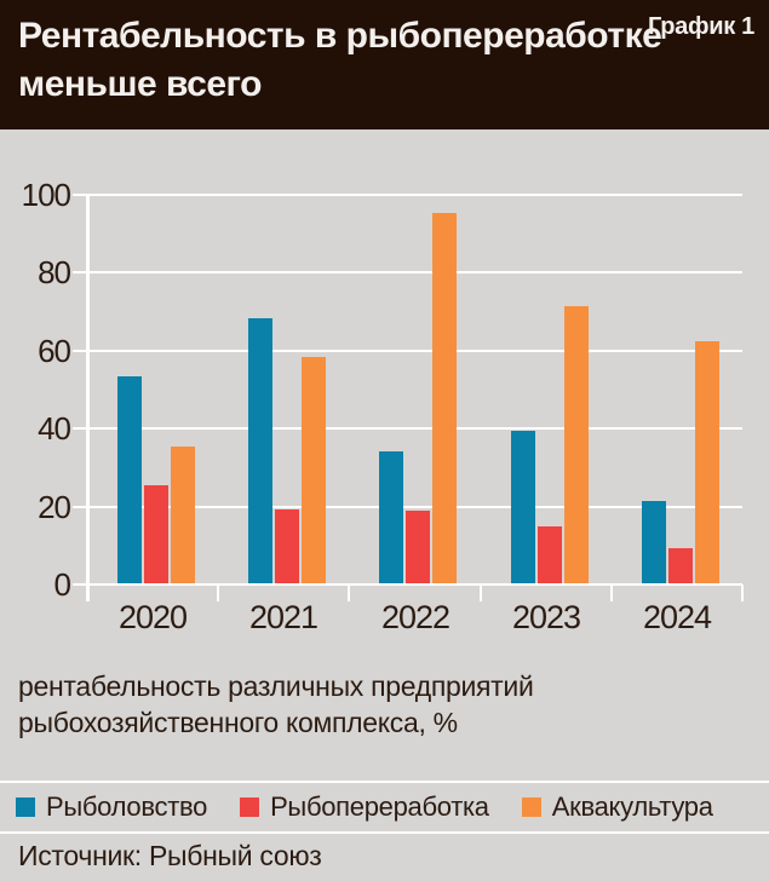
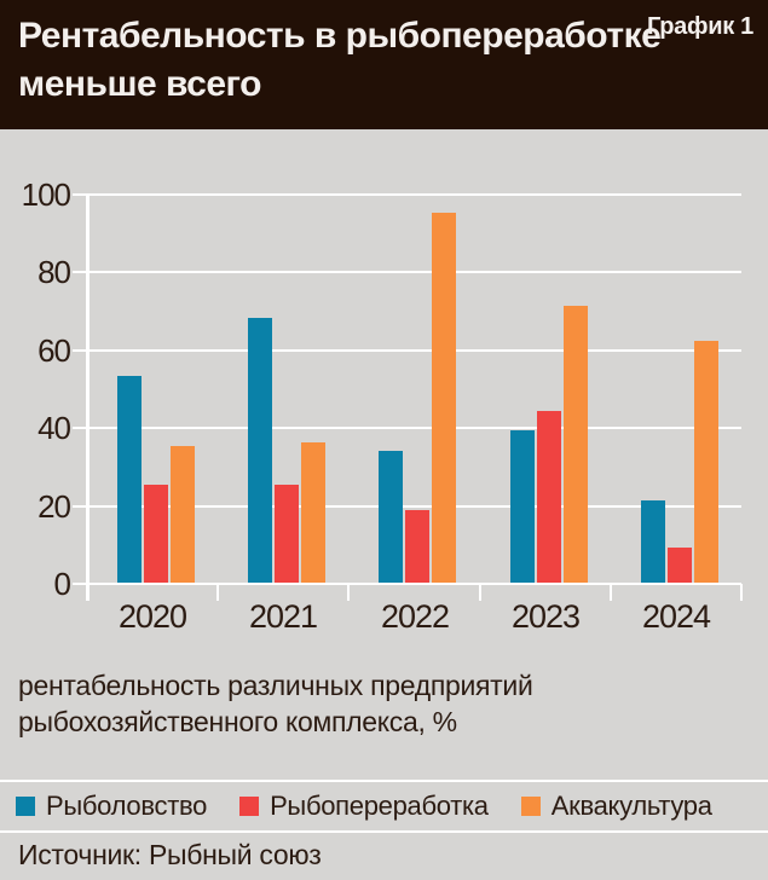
Рыбопереработка/2021: 19 -> 25
Аквакультура/2021: 58 -> 36
Рыбопереработка/2023: 14 -> 44
